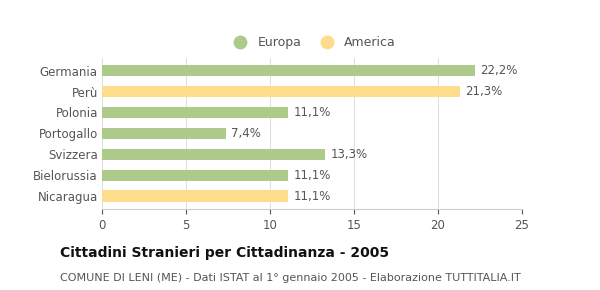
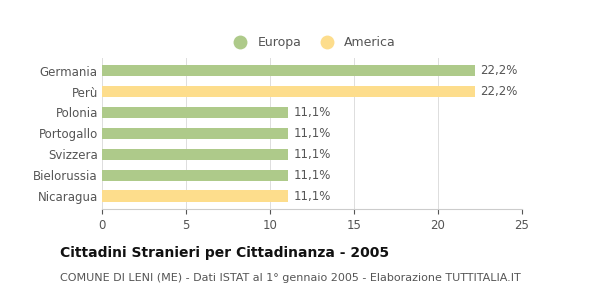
Perù: 21,3% -> 22,2%
Portogallo: 7,4% -> 11,1%
Svizzera: 13,3% -> 11,1%
